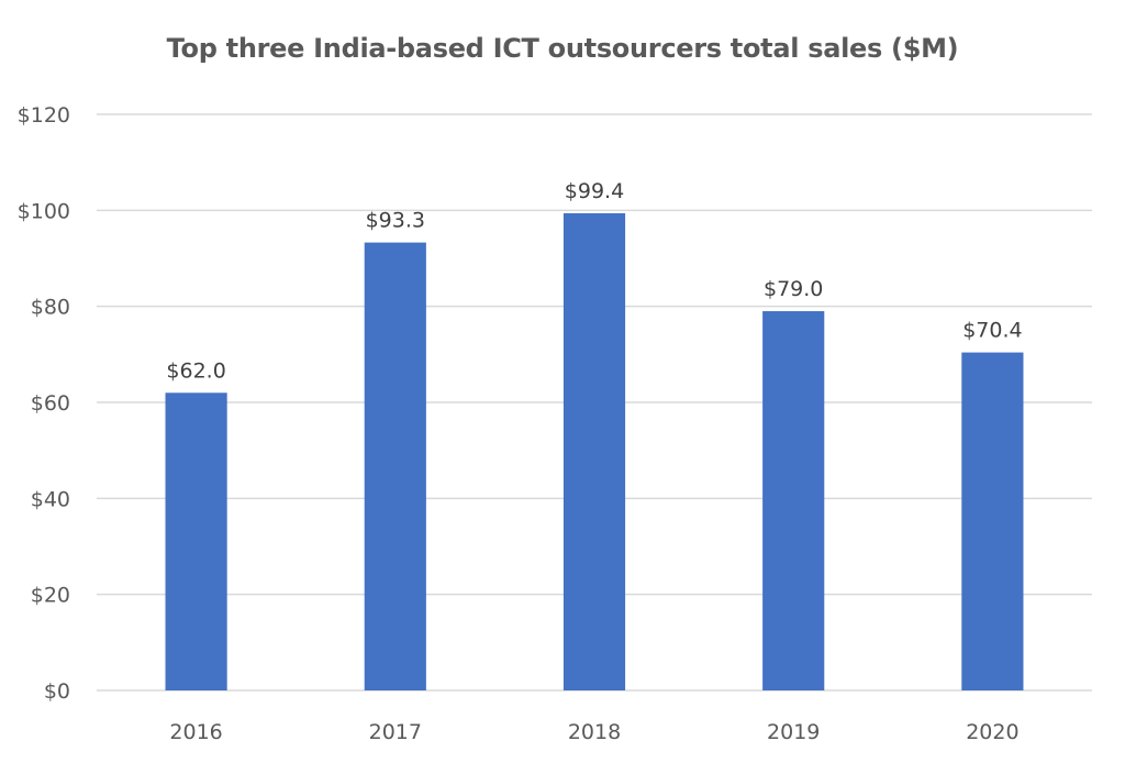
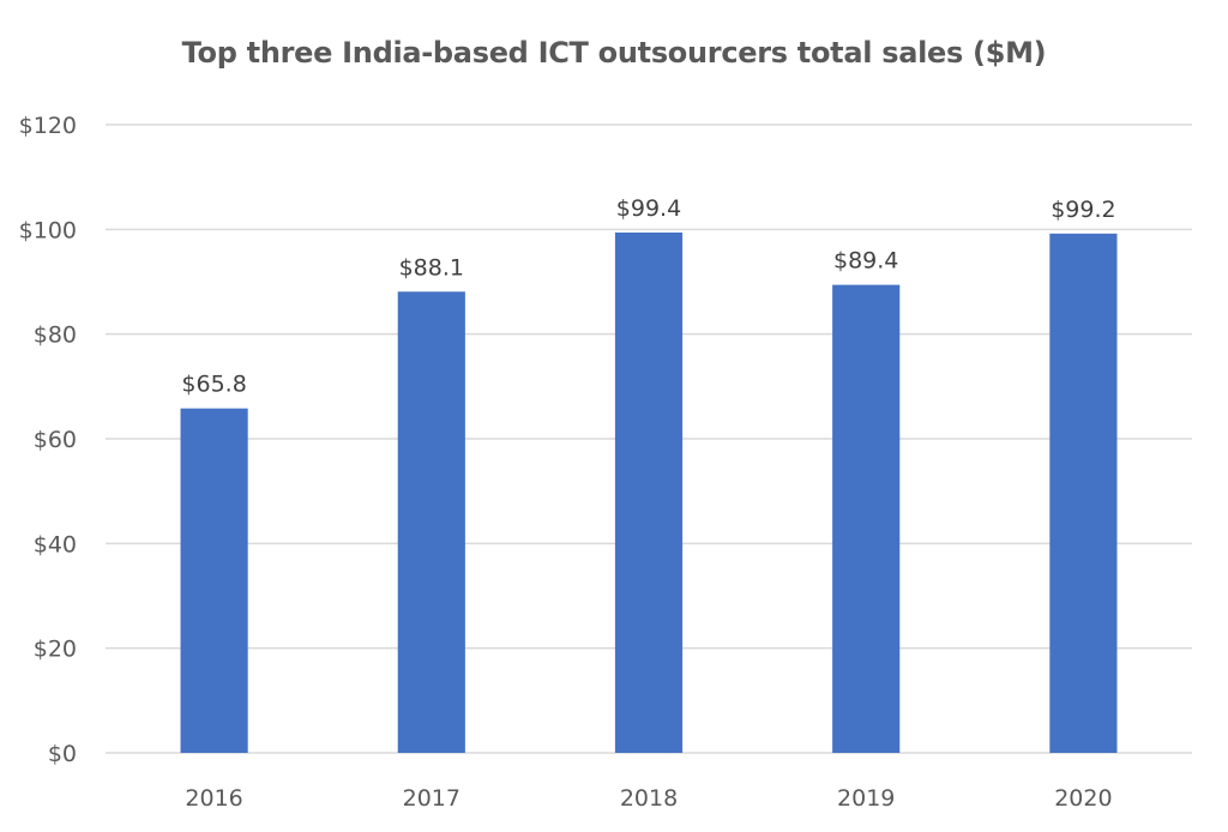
2016: $62.0 -> $65.8
2017: $93.3 -> $88.1
2019: $79.0 -> $89.4
2020: $70.4 -> $99.2
